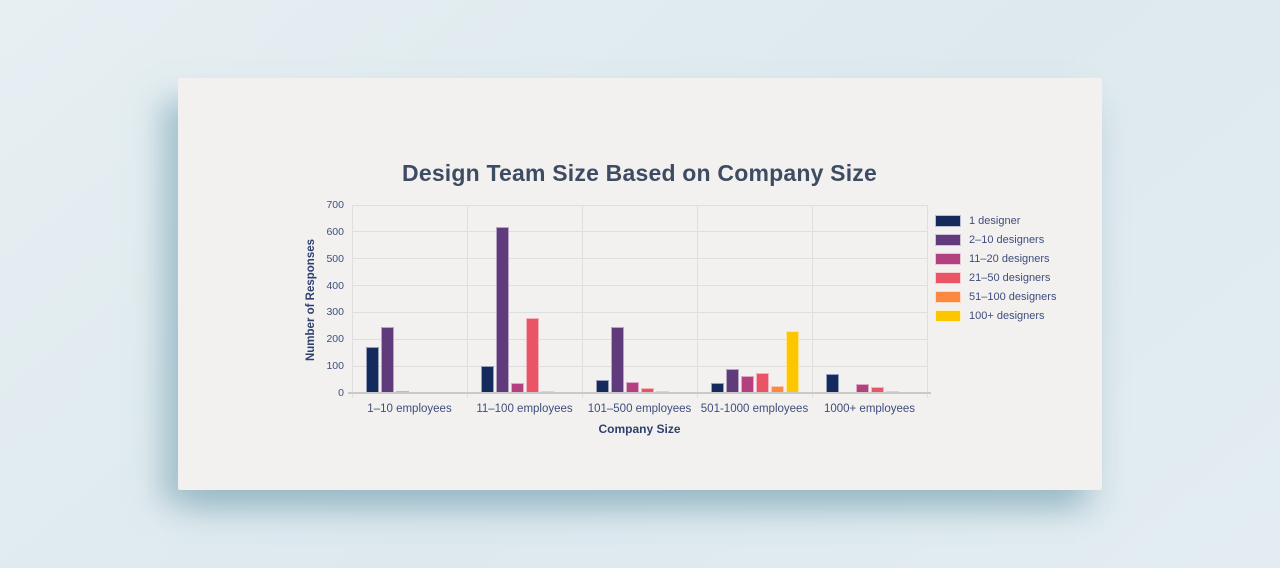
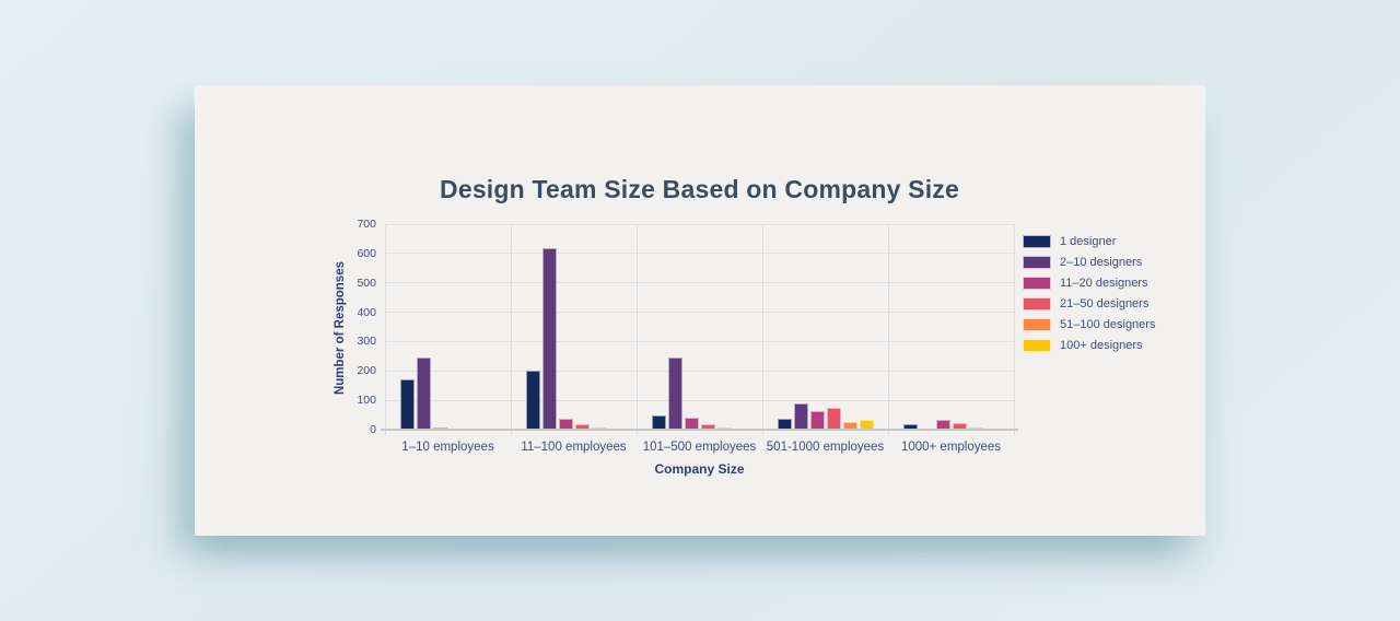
1 designer/11–100 employees: 100 -> 200
21–50 designers/11–100 employees: 280 -> 20
100+ designers/501-1000 employees: 230 -> 30
1 designer/1000+ employees: 70 -> 20
